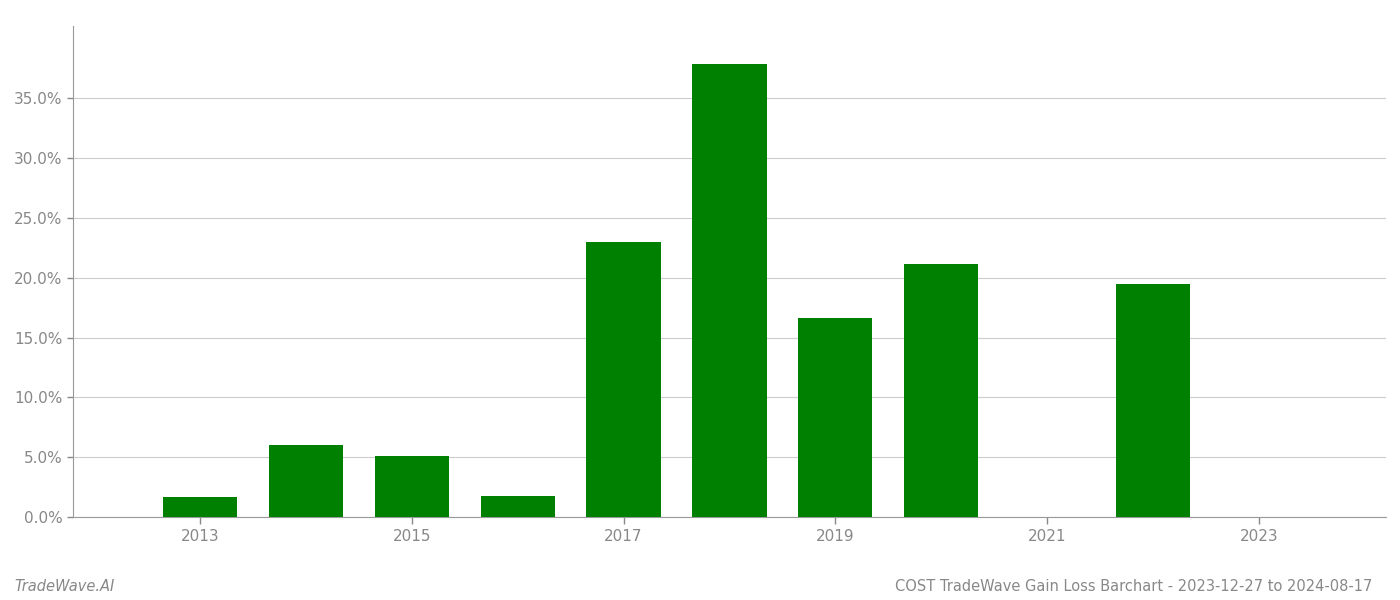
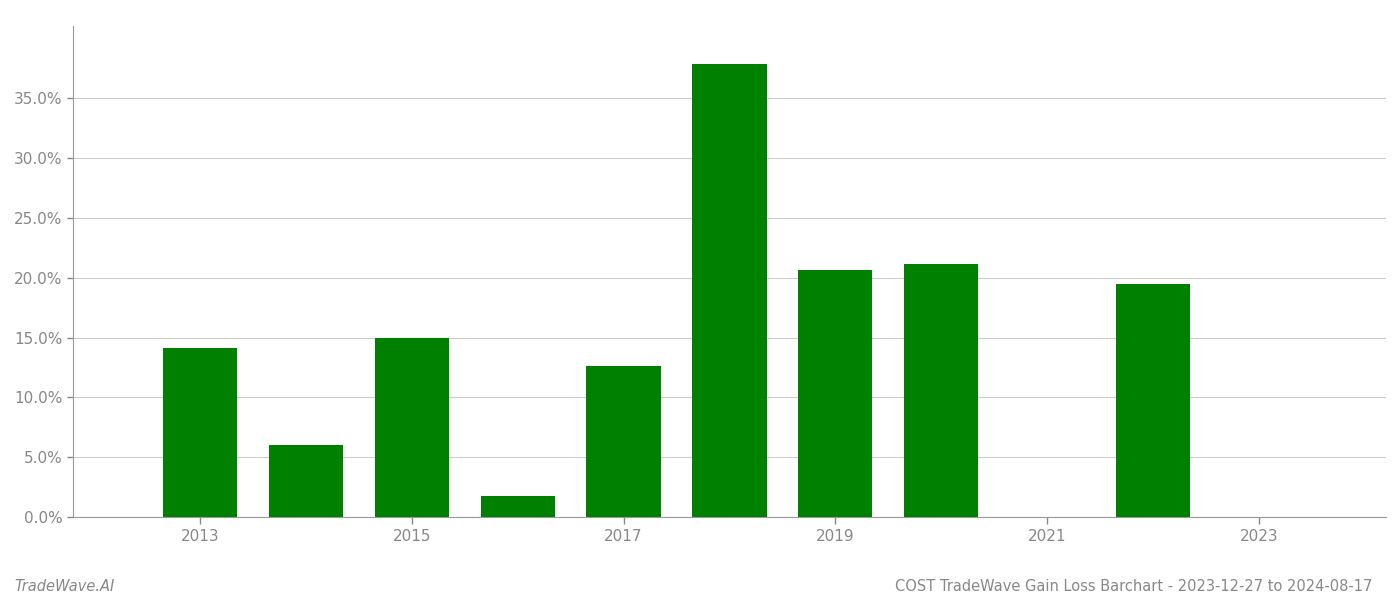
2013: 1.7% -> 14.1%
2015: 5.1% -> 15.0%
2017: 23.0% -> 12.6%
2019: 16.6% -> 20.6%
